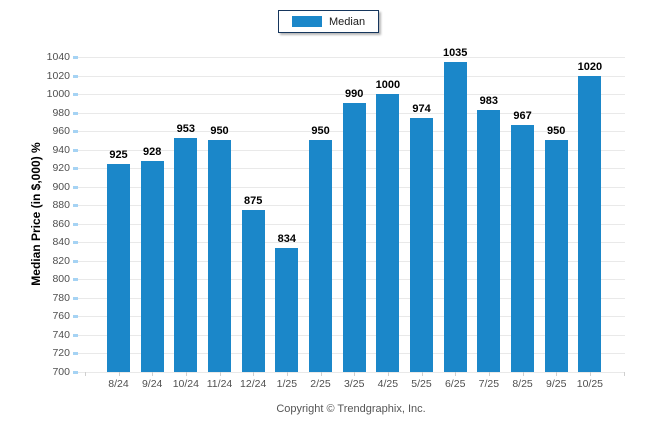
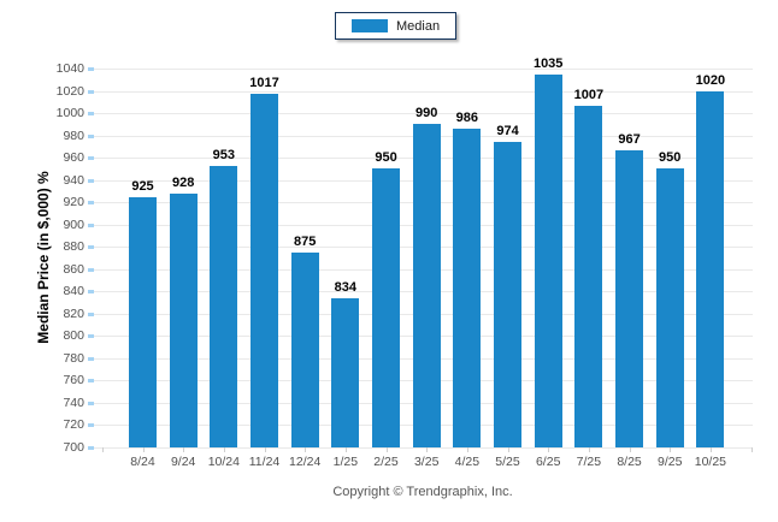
11/24: 950 -> 1017
4/25: 1000 -> 986
7/25: 983 -> 1007
